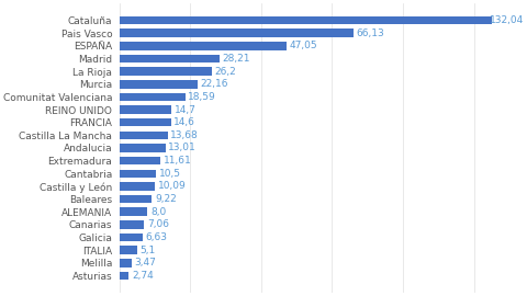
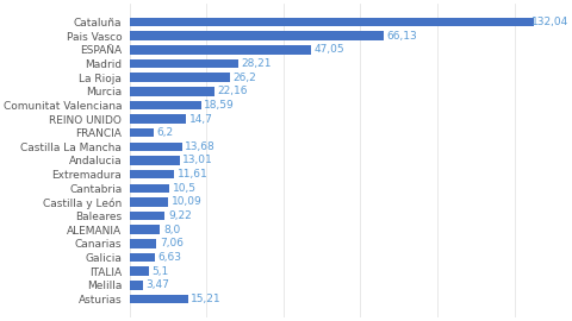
FRANCIA: 14,6 -> 6,2
Asturias: 2,74 -> 15,21
